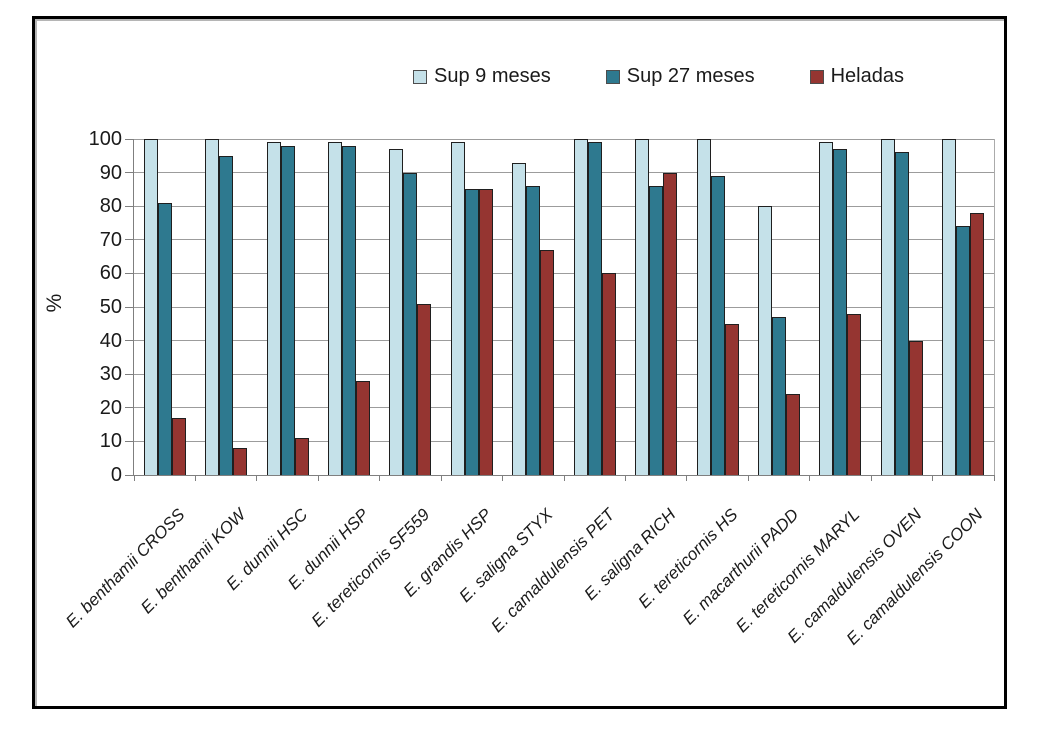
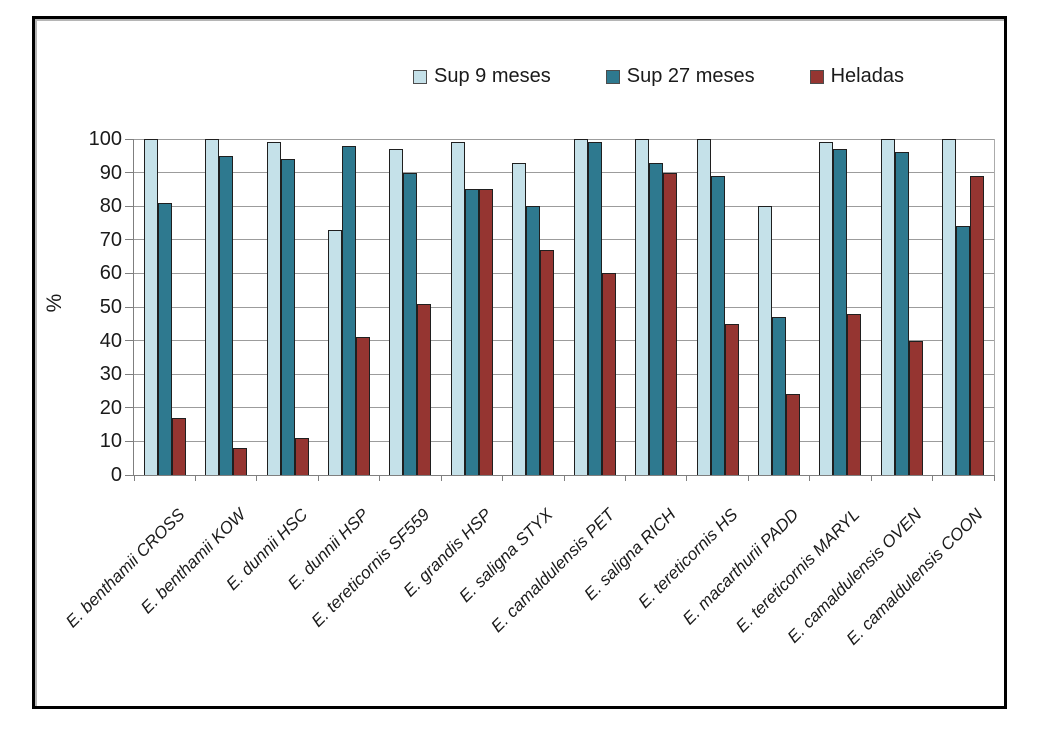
Sup 27 meses/E. dunnii HSC: 98 -> 94
Sup 9 meses/E. dunnii HSP: 99 -> 73
Heladas/E. dunnii HSP: 28 -> 41
Sup 27 meses/E. saligna STYX: 86 -> 80
Sup 27 meses/E. saligna RICH: 86 -> 93
Heladas/E. camaldulensis COON: 78 -> 89
